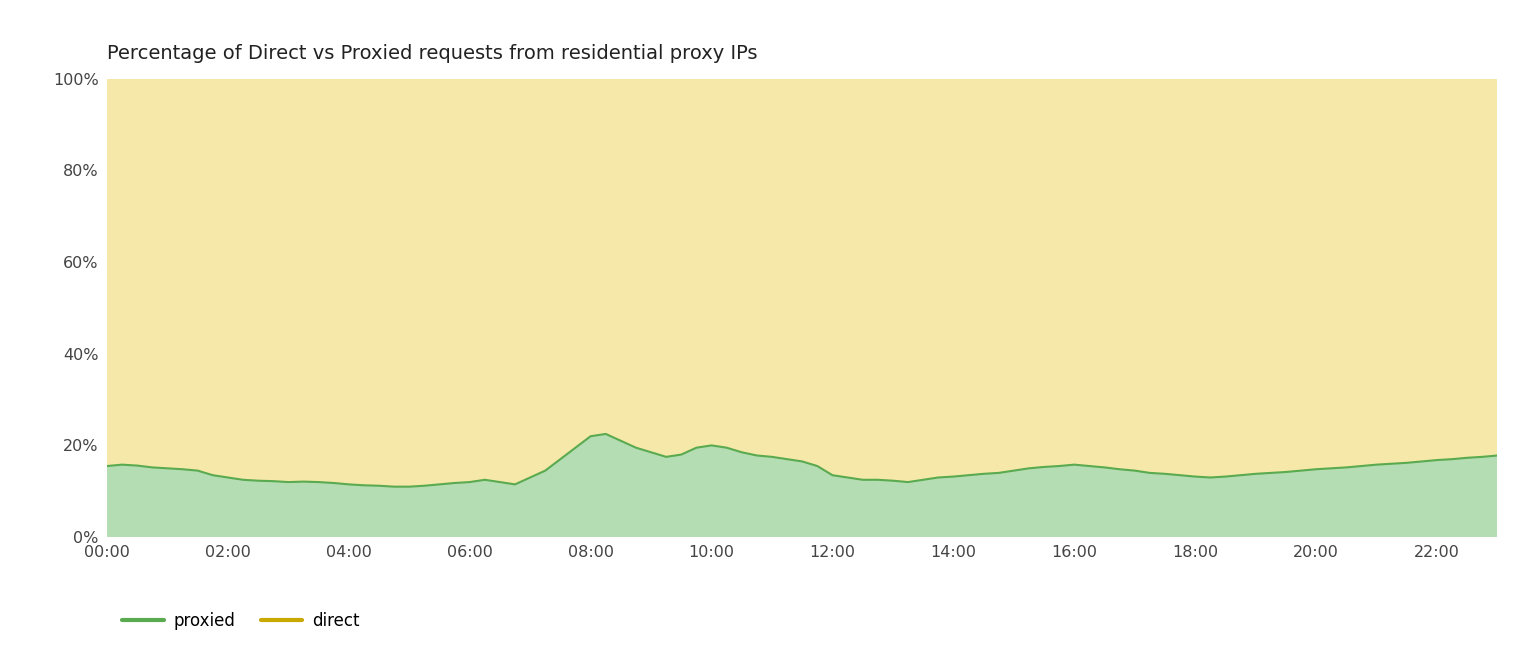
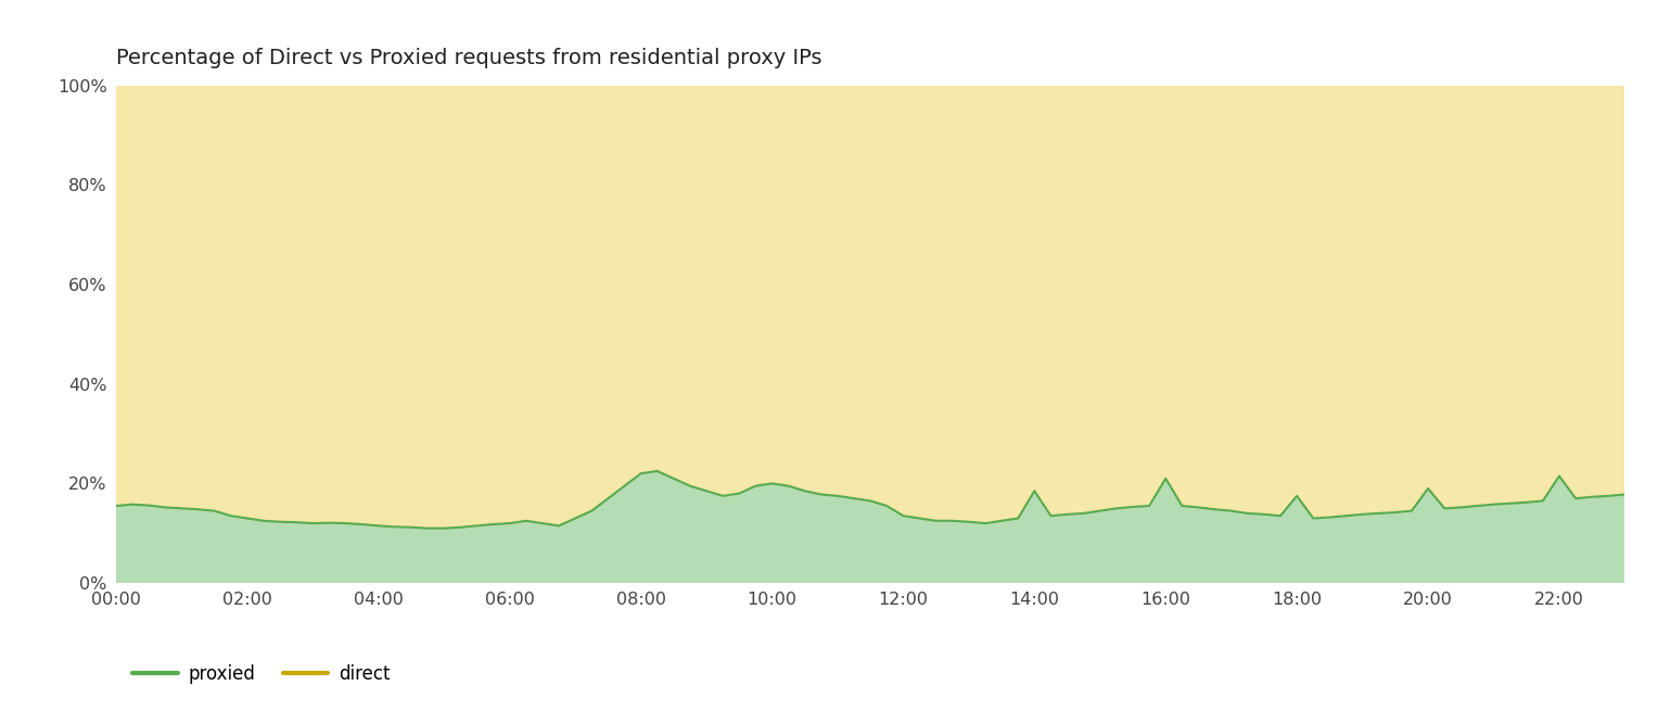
14:00: 13.2% -> 18.5%
16:00: 15.8% -> 21.0%
18:00: 13.2% -> 17.5%
20:00: 14.8% -> 19.0%
22:00: 16.8% -> 21.5%
